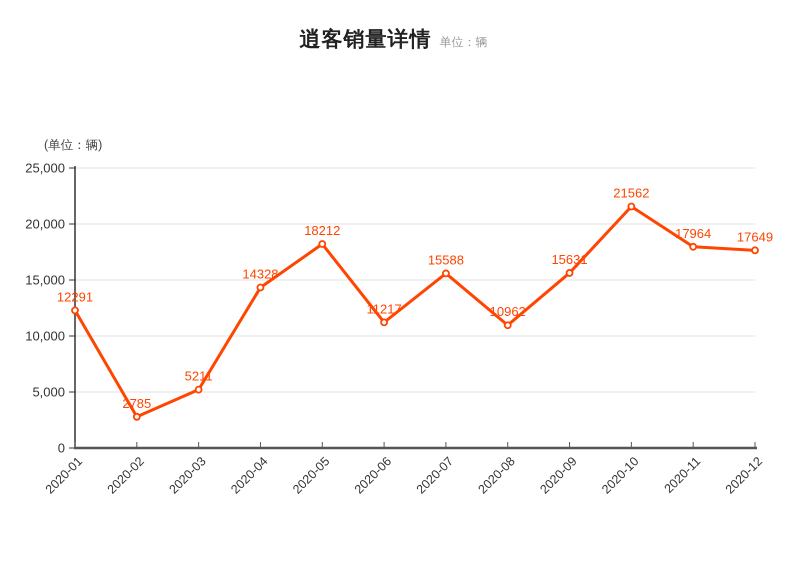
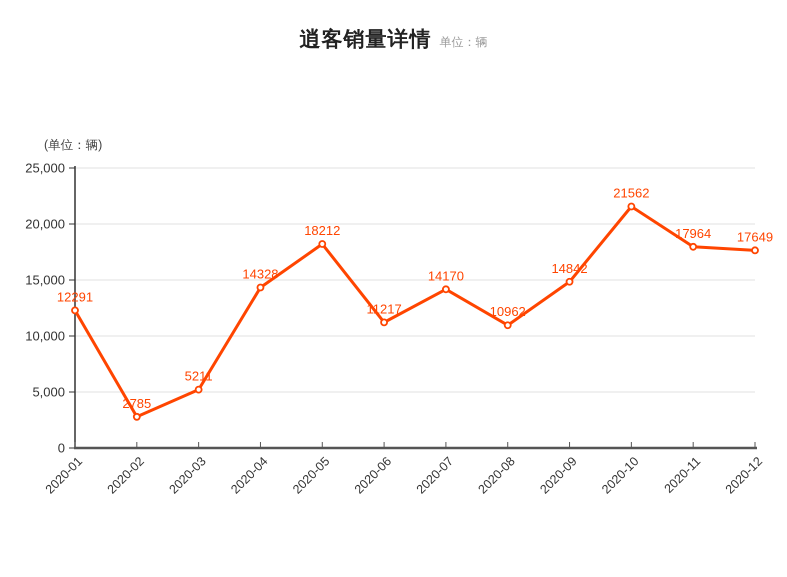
2020-07: 15588 -> 14170
2020-09: 15631 -> 14842
